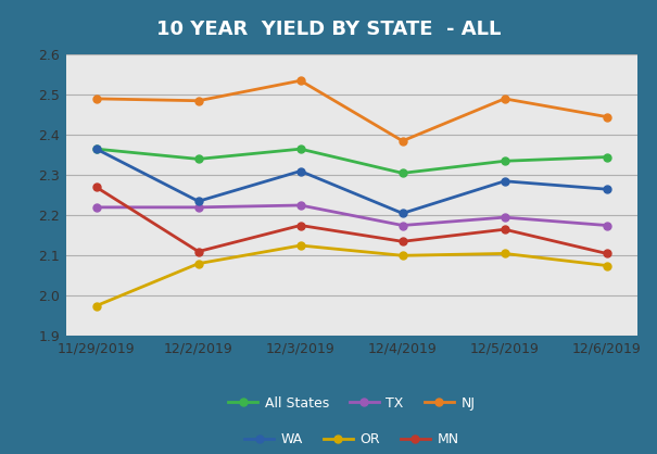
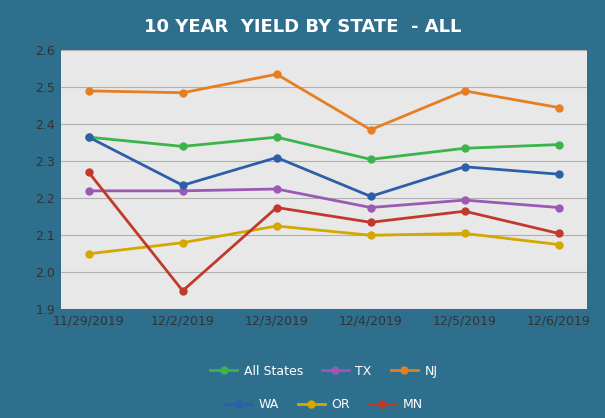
OR/11/29/2019: 1.975 -> 2.050
MN/12/2/2019: 2.110 -> 1.950
